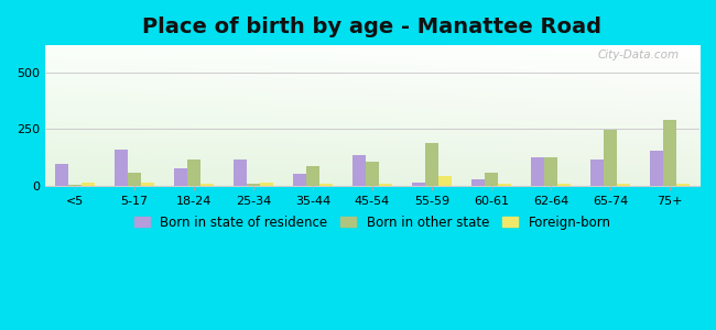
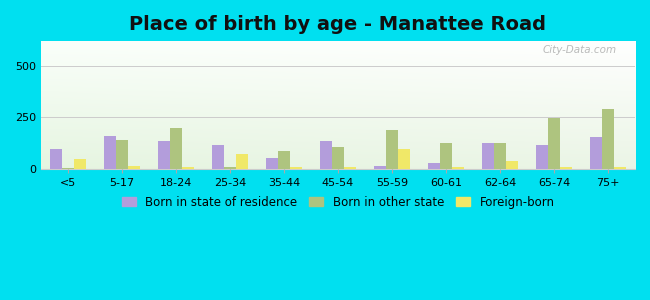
Foreign-born/<5: 10 -> 45
Born in other state/5-17: 55 -> 140
Born in state of residence/18-24: 75 -> 135
Born in other state/18-24: 115 -> 195
Foreign-born/25-34: 10 -> 70
Foreign-born/55-59: 42 -> 95
Born in other state/60-61: 58 -> 125
Foreign-born/62-64: 8 -> 35
